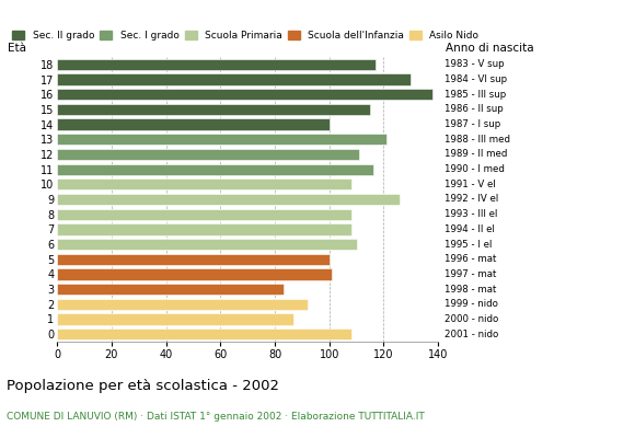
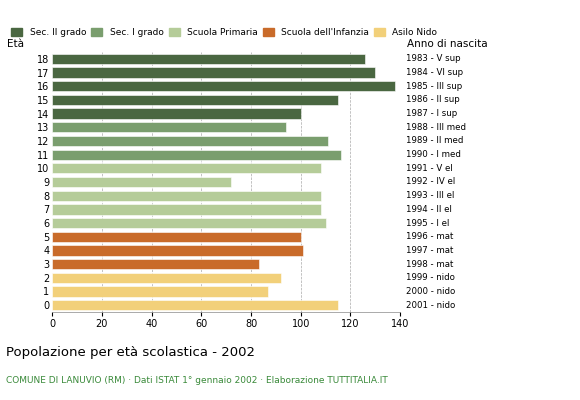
18: 117 -> 126
13: 121 -> 94
9: 126 -> 72
0: 108 -> 115
